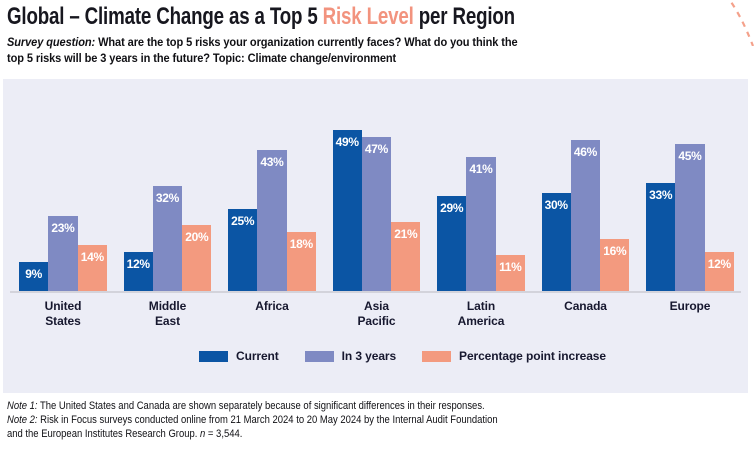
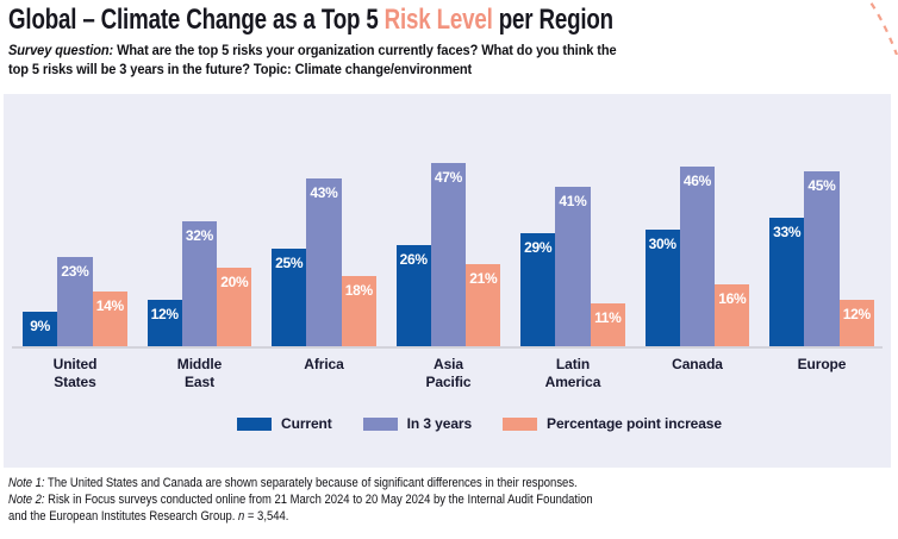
Current/Asia Pacific: 49% -> 26%
